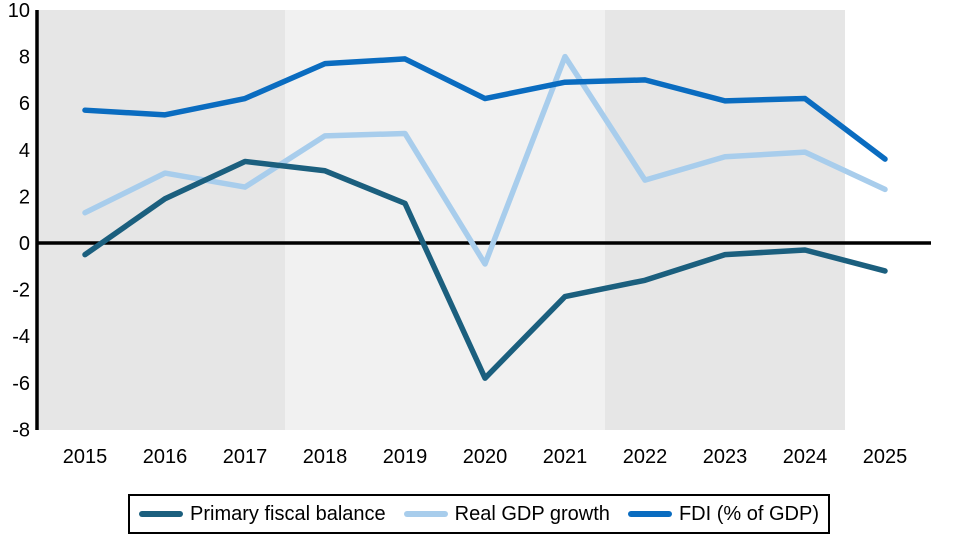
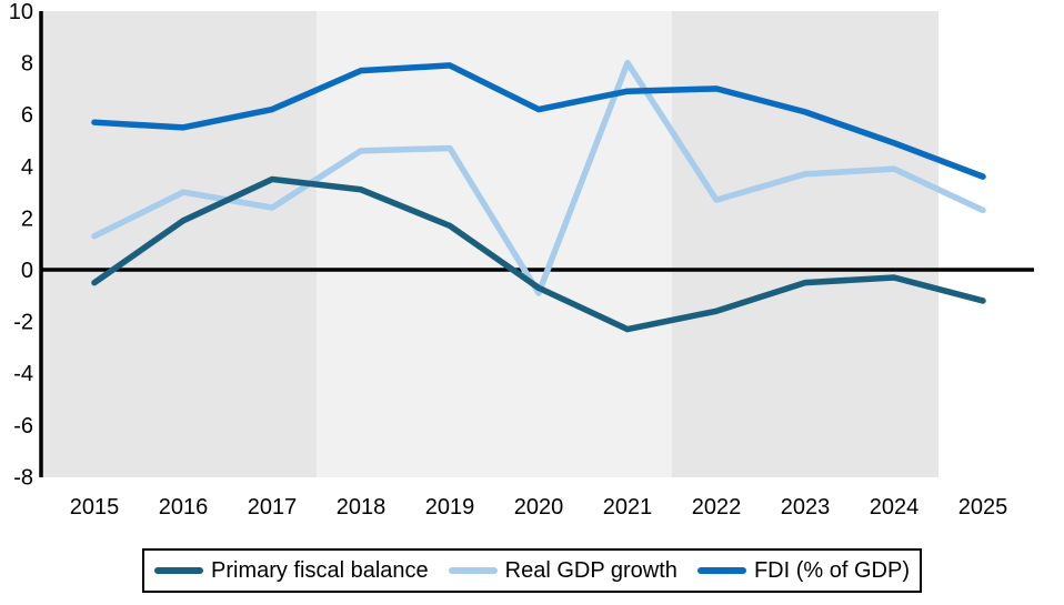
Primary fiscal balance/2020: -5.8 -> -0.7
FDI (% of GDP)/2024: 6.2 -> 4.9
